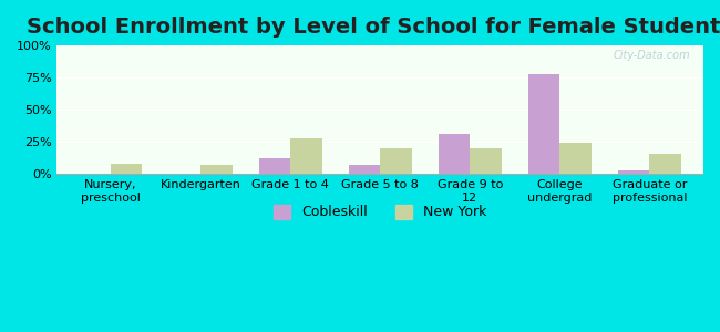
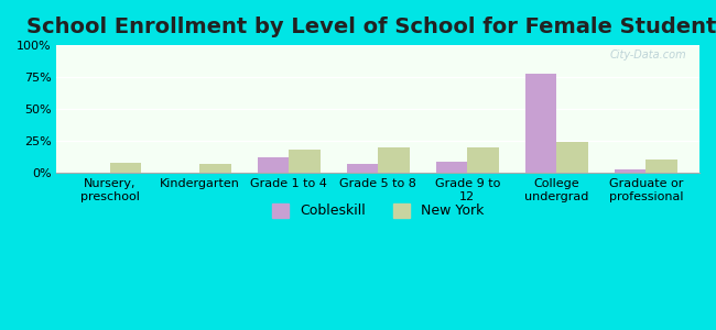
New York/Grade 1 to 4: 28% -> 18%
Cobleskill/Grade 9 to 12: 31% -> 9%
New York/Graduate or professional: 16% -> 11%
